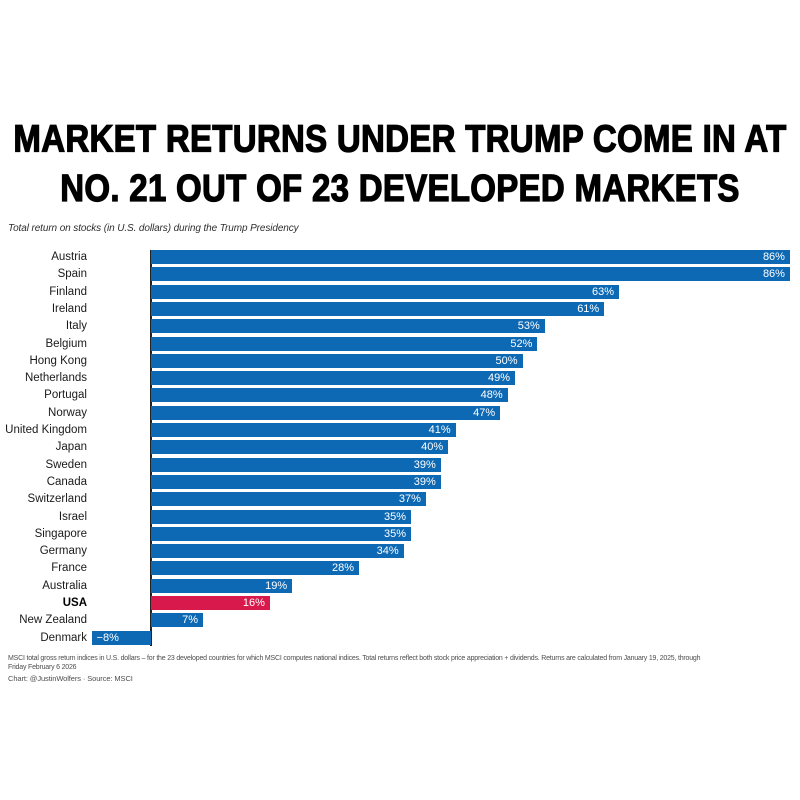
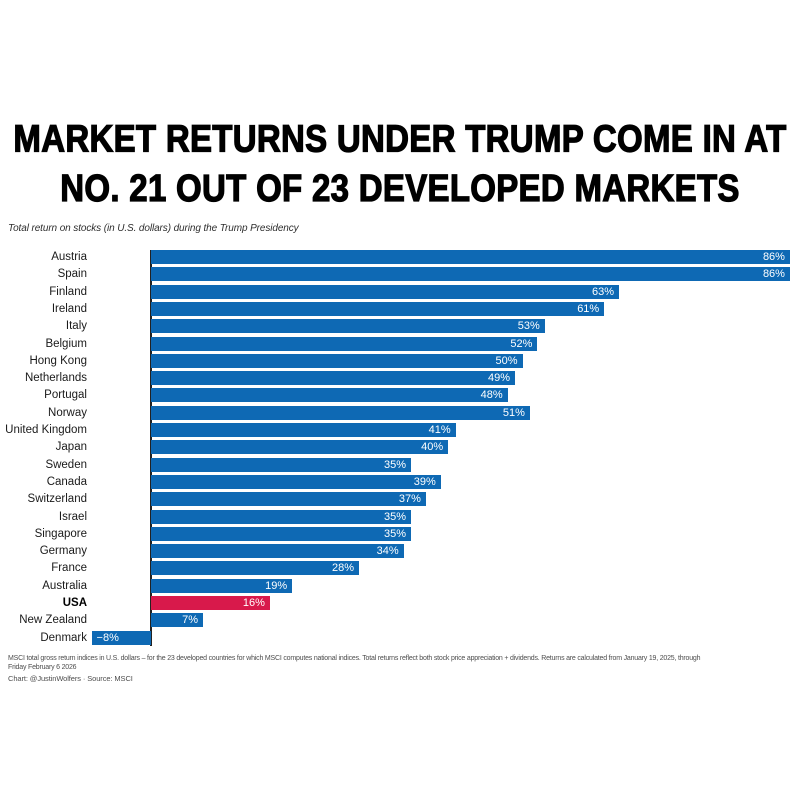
Norway: 47% -> 51%
Sweden: 39% -> 35%
